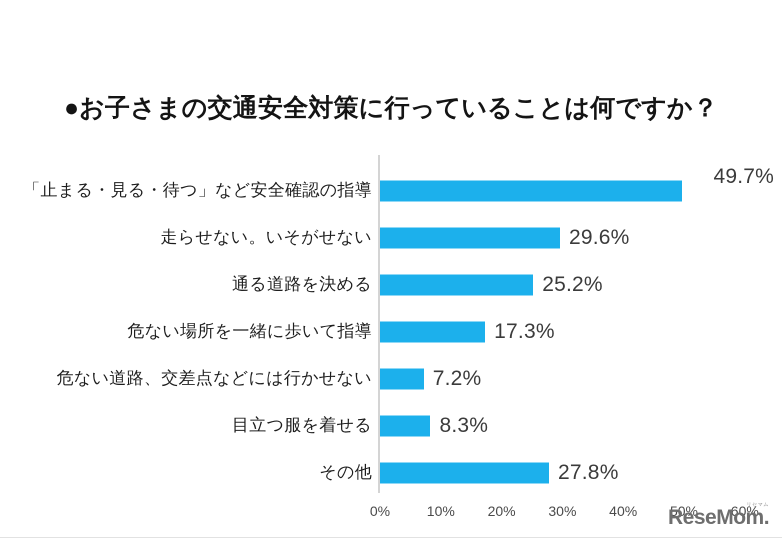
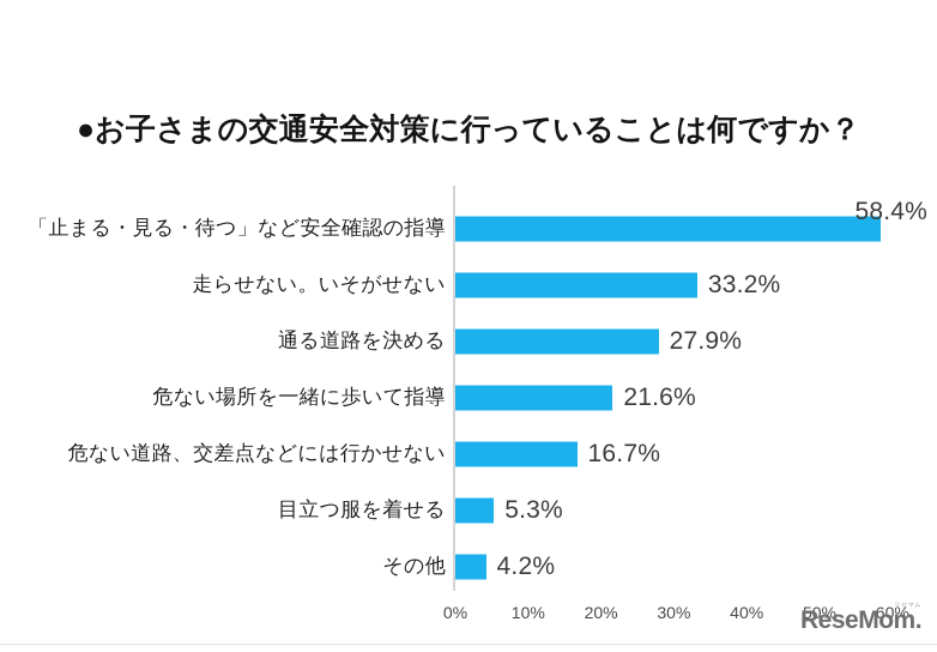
「止まる・見る・待つ」など安全確認の指導: 49.7% -> 58.4%
走らせない。いそがせない: 29.6% -> 33.2%
通る道路を決める: 25.2% -> 27.9%
危ない場所を一緒に歩いて指導: 17.3% -> 21.6%
危ない道路、交差点などには行かせない: 7.2% -> 16.7%
目立つ服を着せる: 8.3% -> 5.3%
その他: 27.8% -> 4.2%
